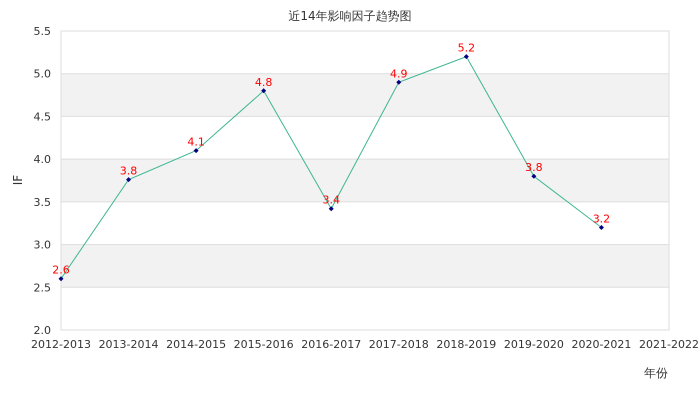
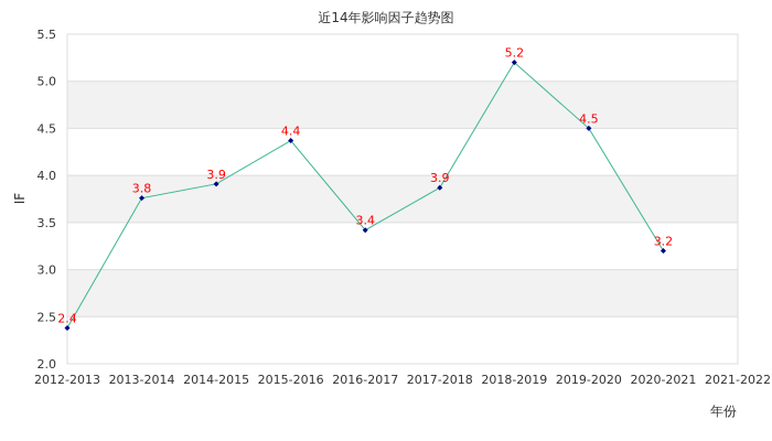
2012-2013: 2.6 -> 2.4
2014-2015: 4.1 -> 3.9
2015-2016: 4.8 -> 4.4
2017-2018: 4.9 -> 3.9
2019-2020: 3.8 -> 4.5
